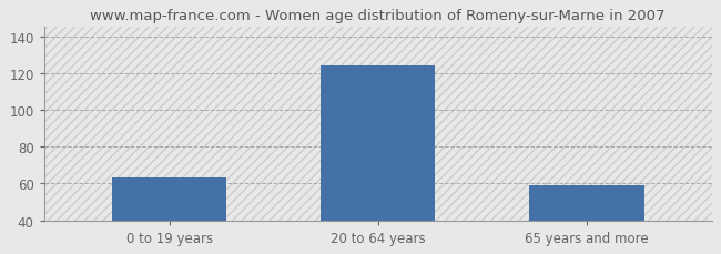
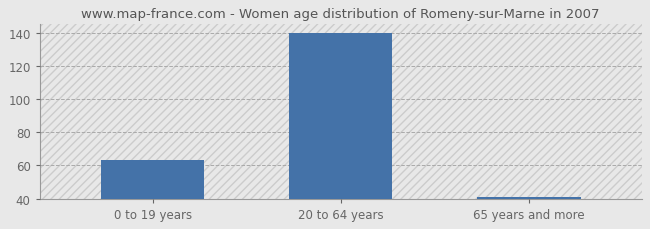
20 to 64 years: 124 -> 140
65 years and more: 59 -> 41
